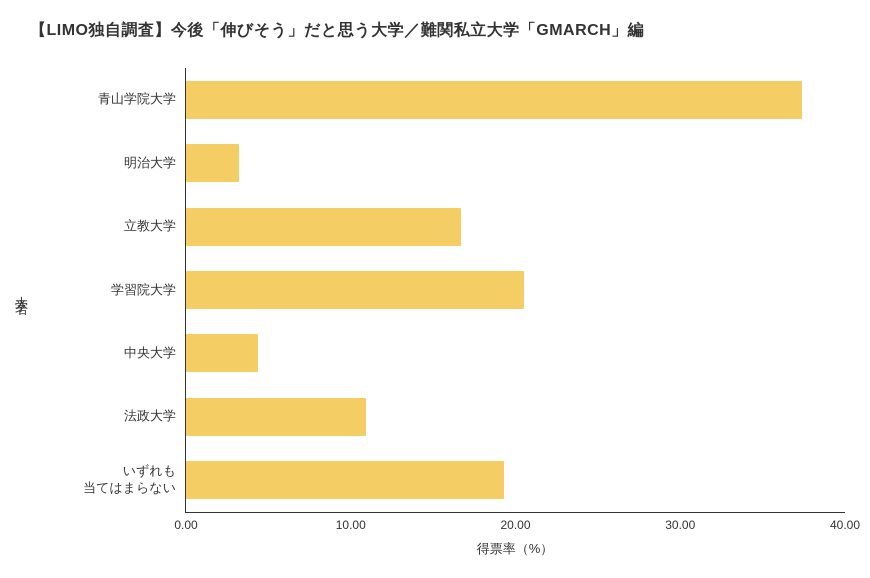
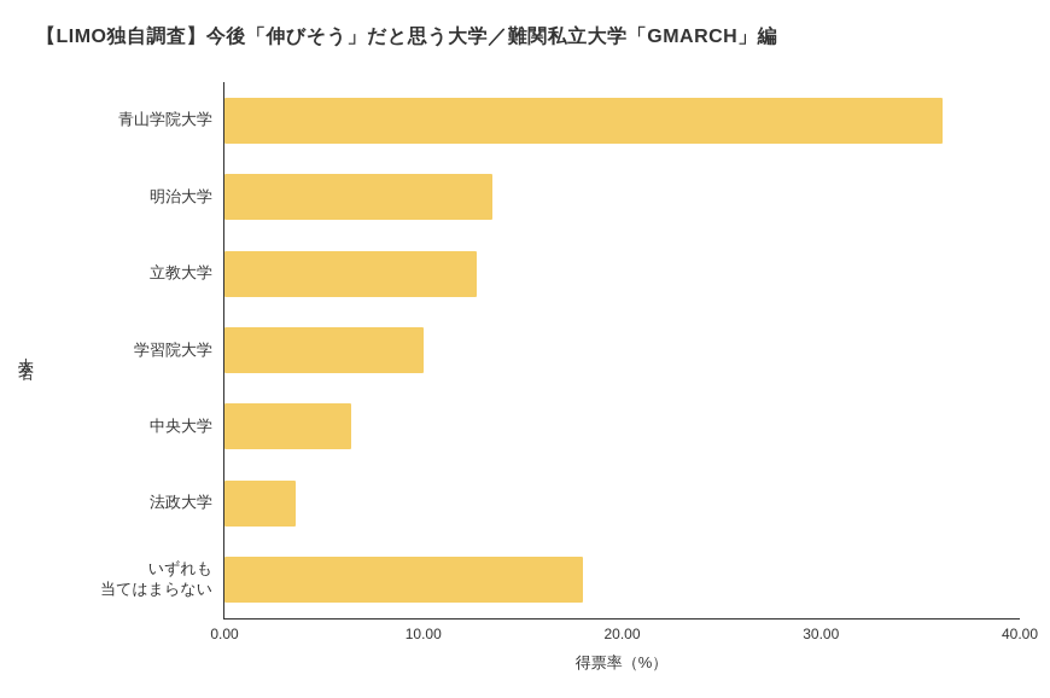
青山学院大学: 37.4 -> 36.1
明治大学: 3.2 -> 13.5
立教大学: 16.7 -> 12.7
学習院大学: 20.5 -> 10.0
中央大学: 4.4 -> 6.4
法政大学: 10.9 -> 3.6
いずれも 当てはまらない: 19.3 -> 18.0
